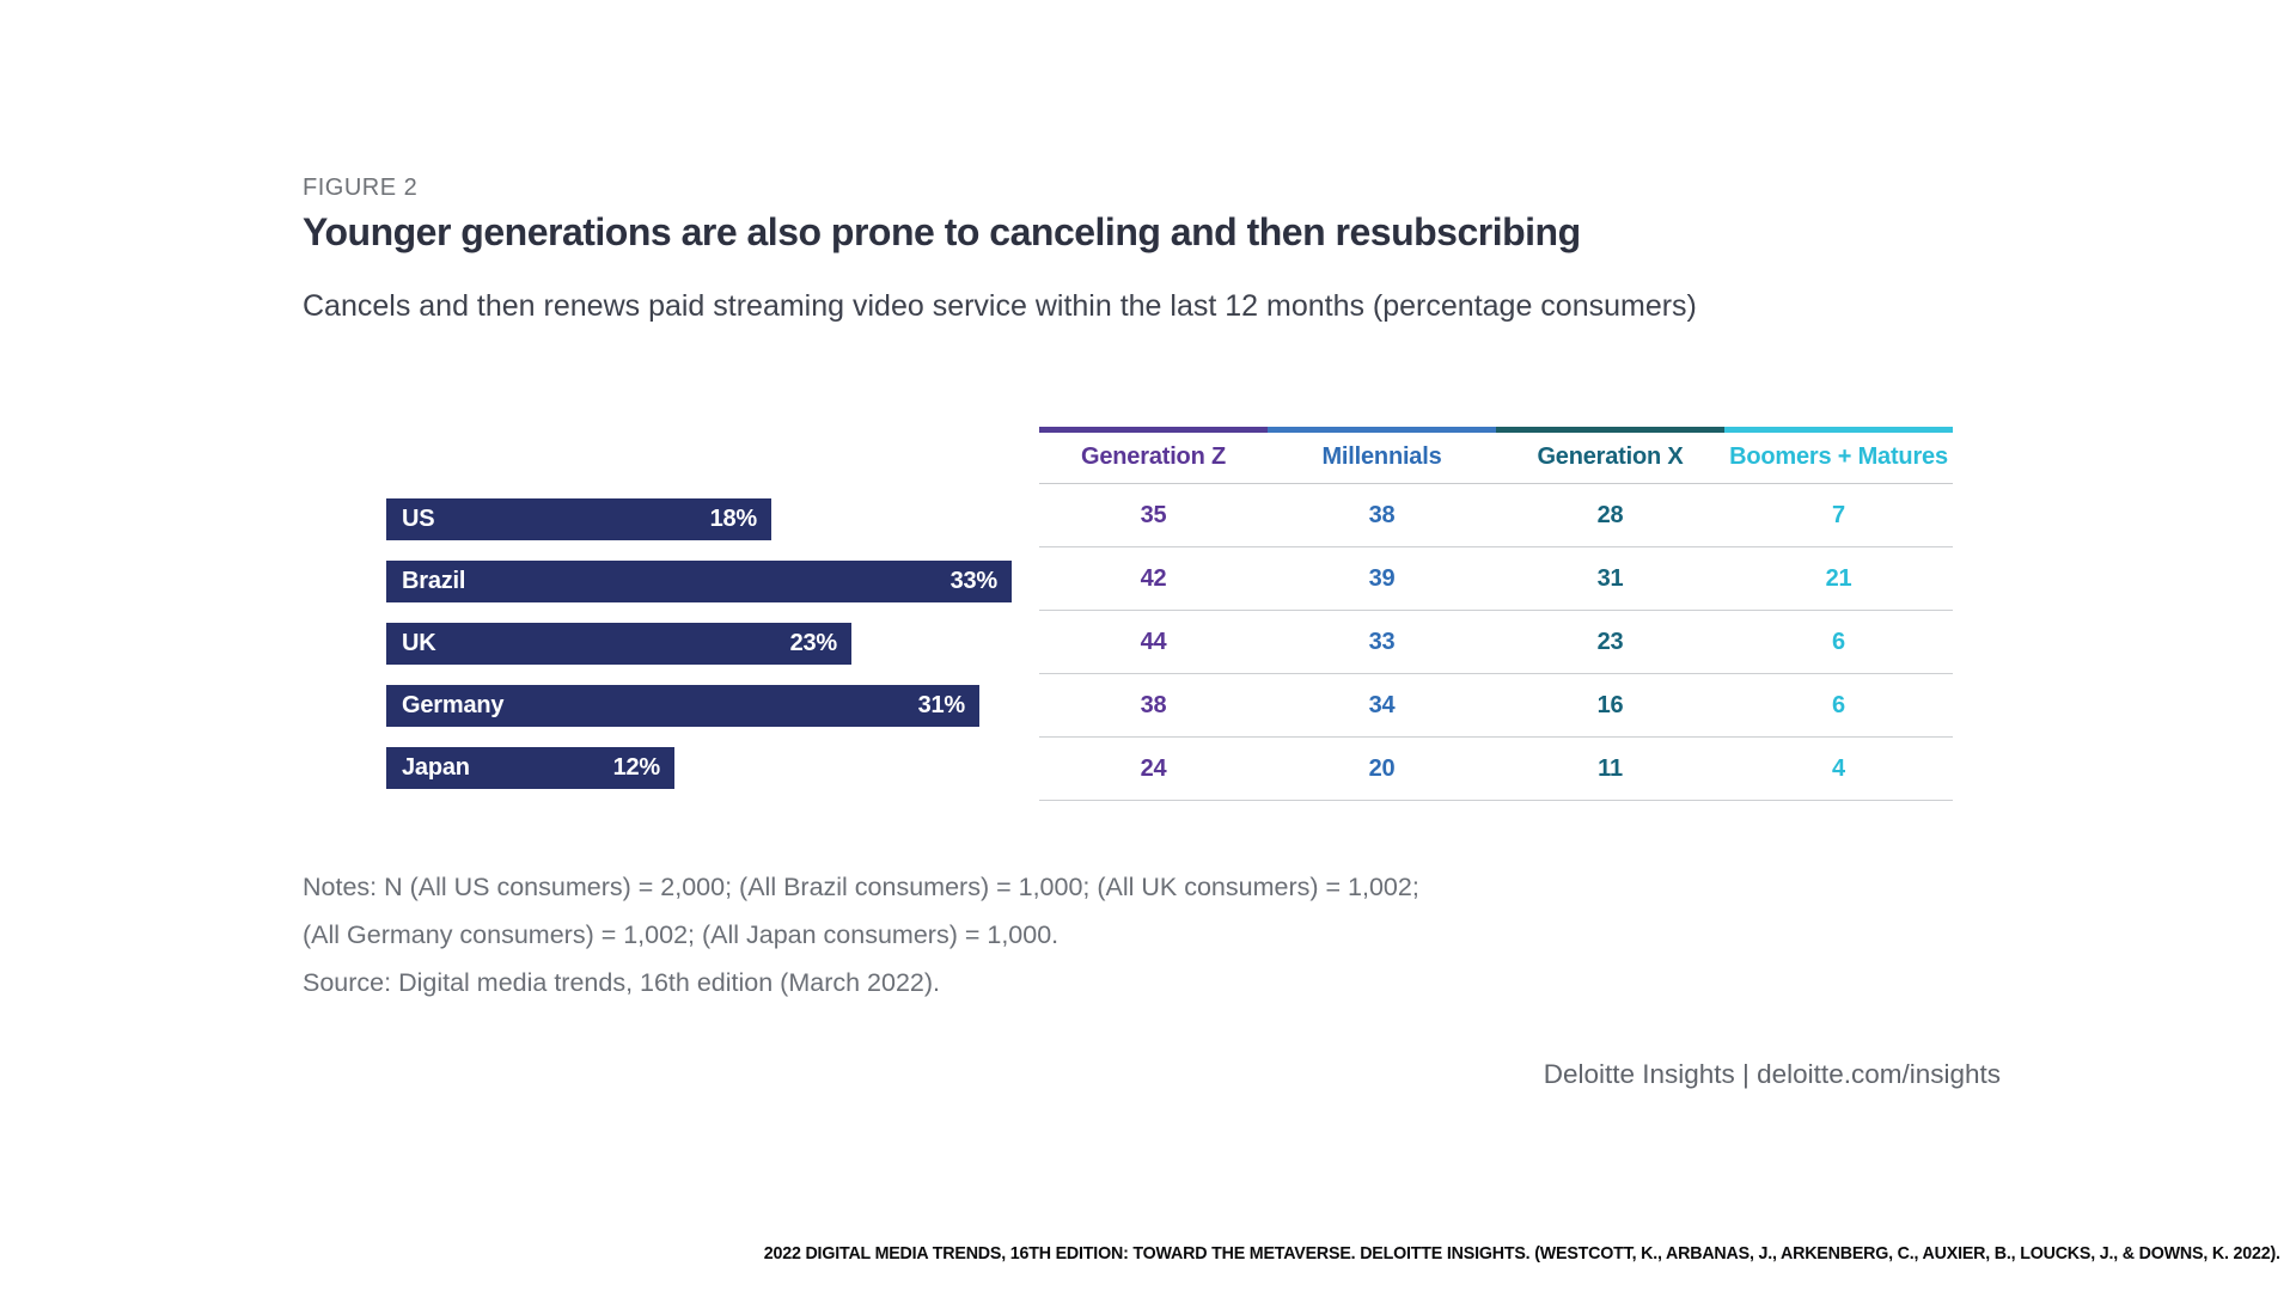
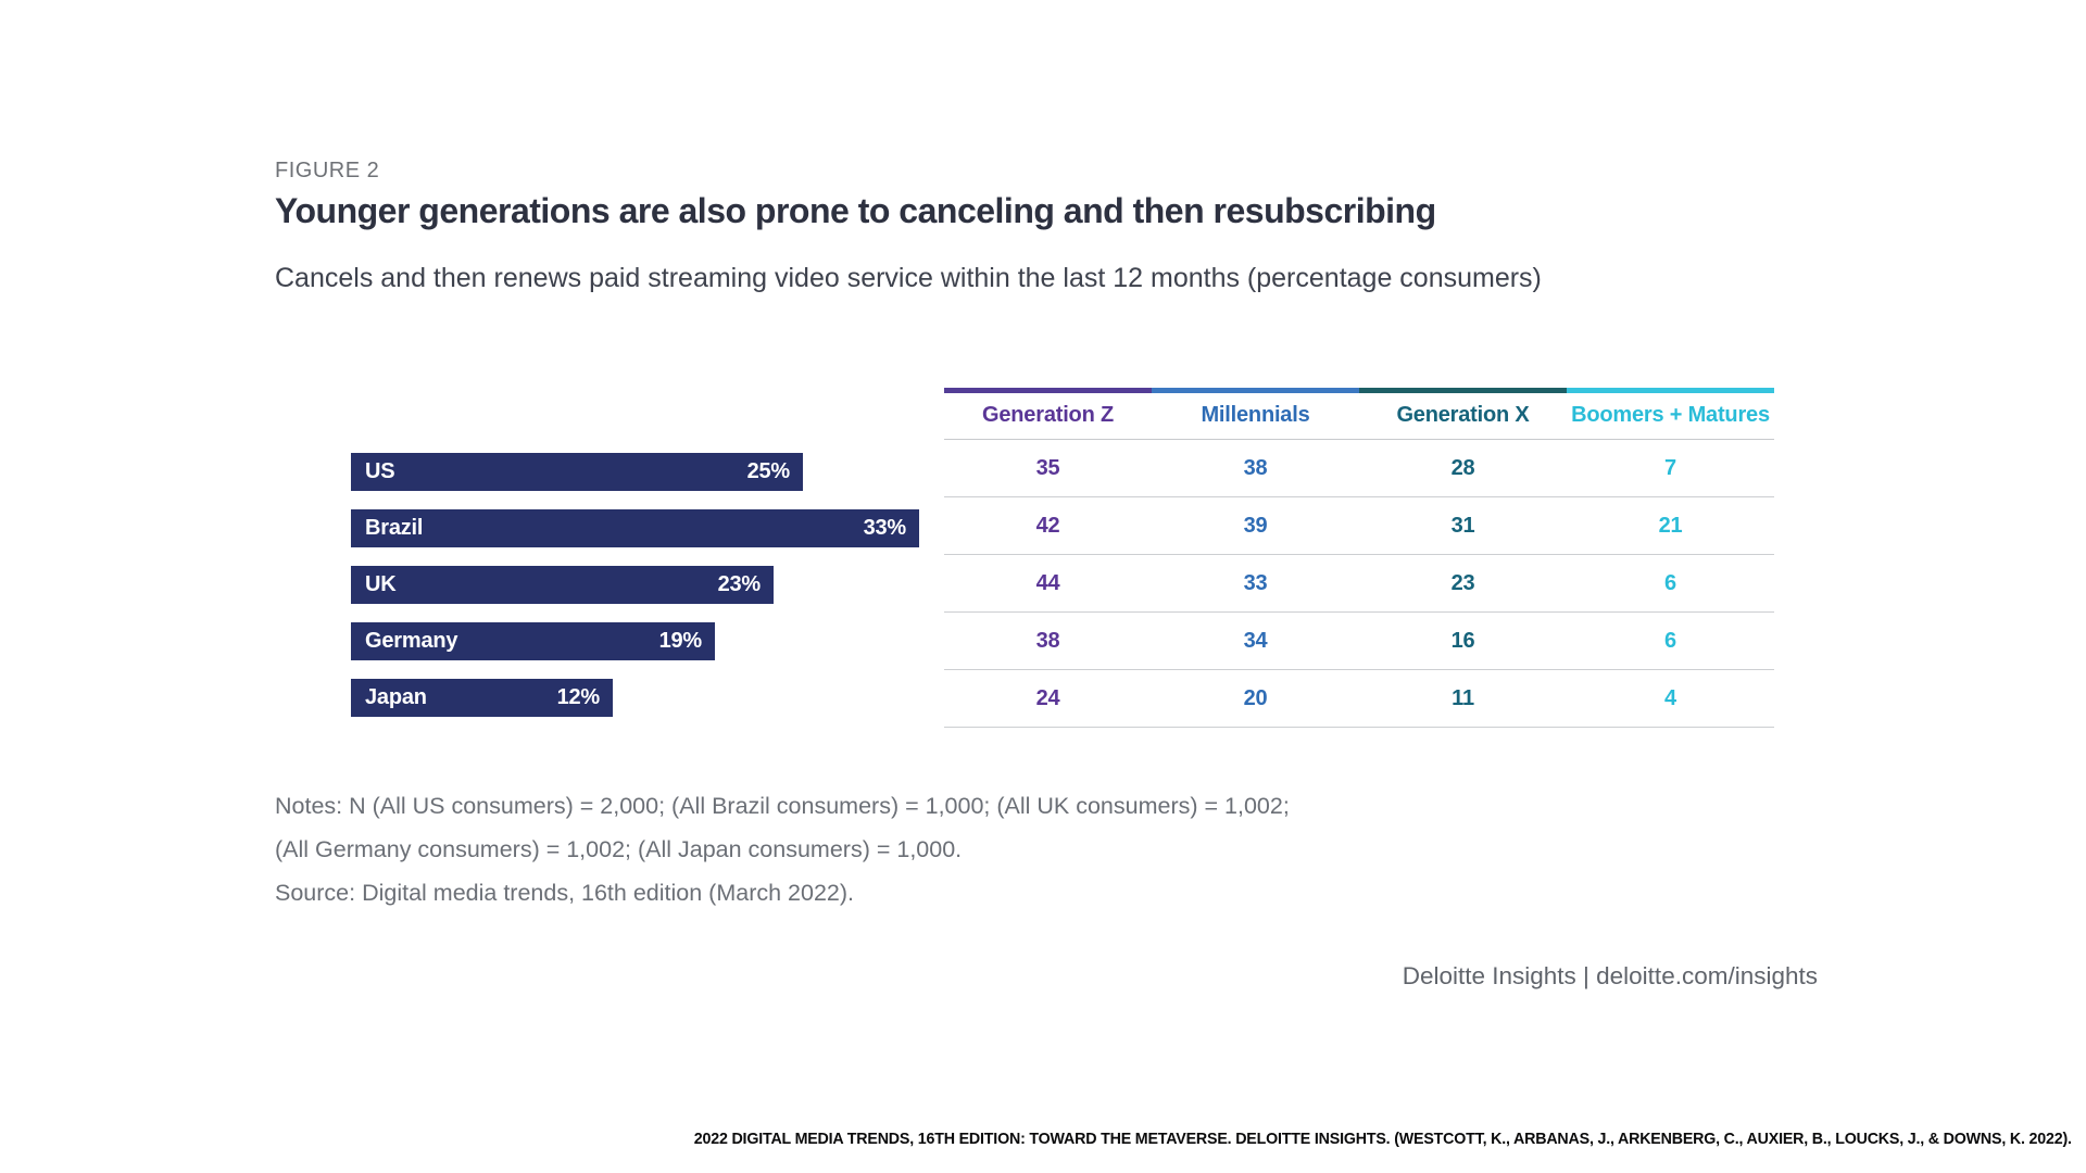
US: 18% -> 25%
Germany: 31% -> 19%
